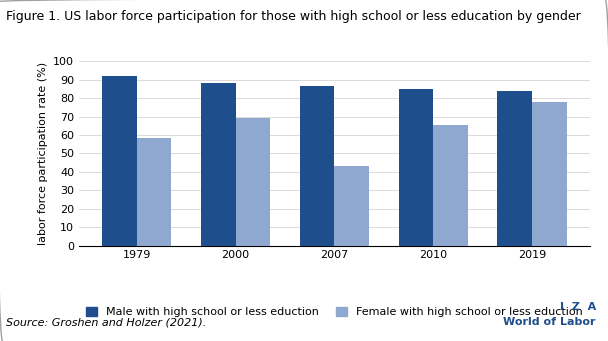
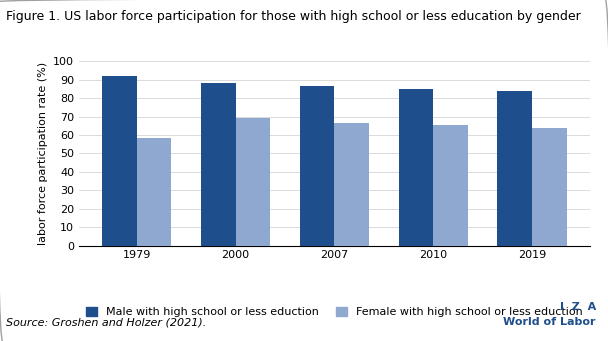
Female with high school or less eduction/2007: 43 -> 66
Female with high school or less eduction/2019: 78 -> 64
